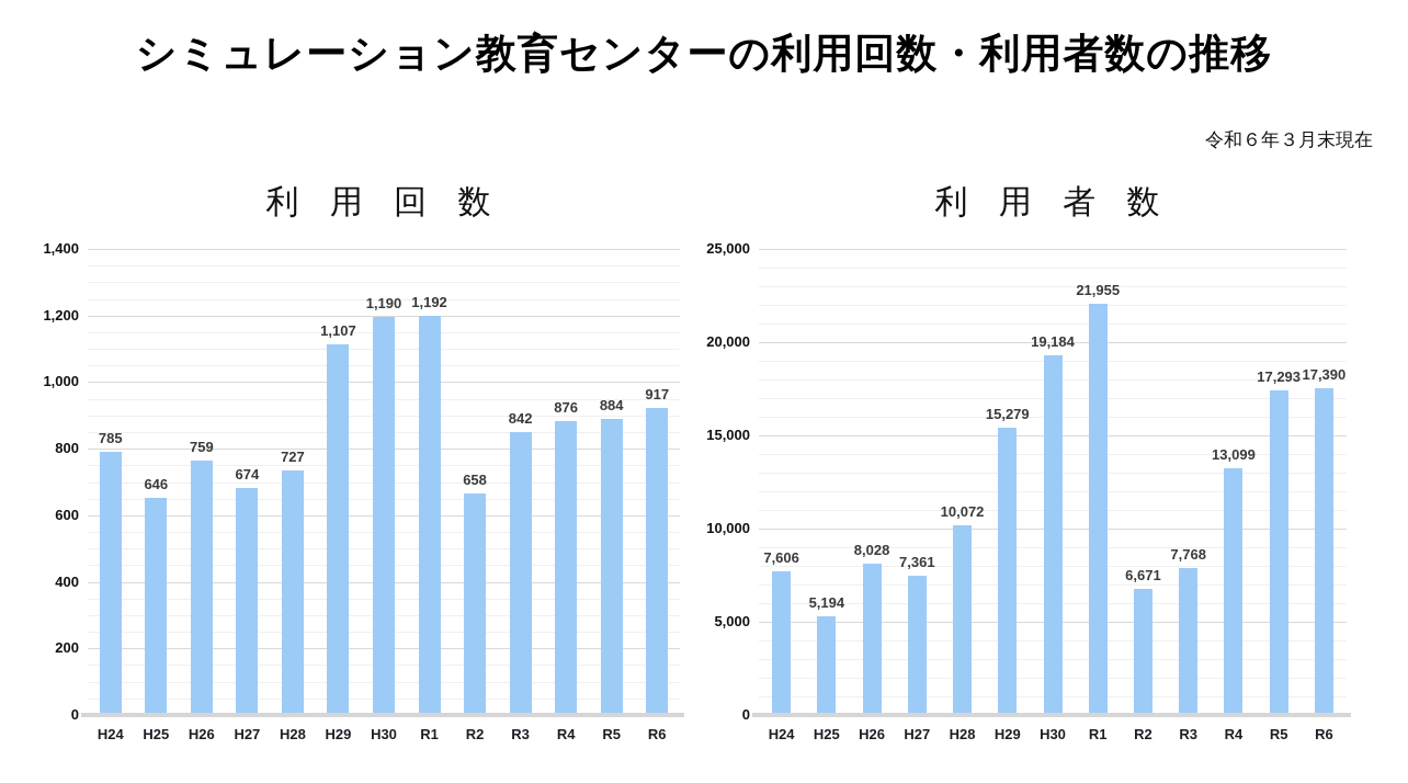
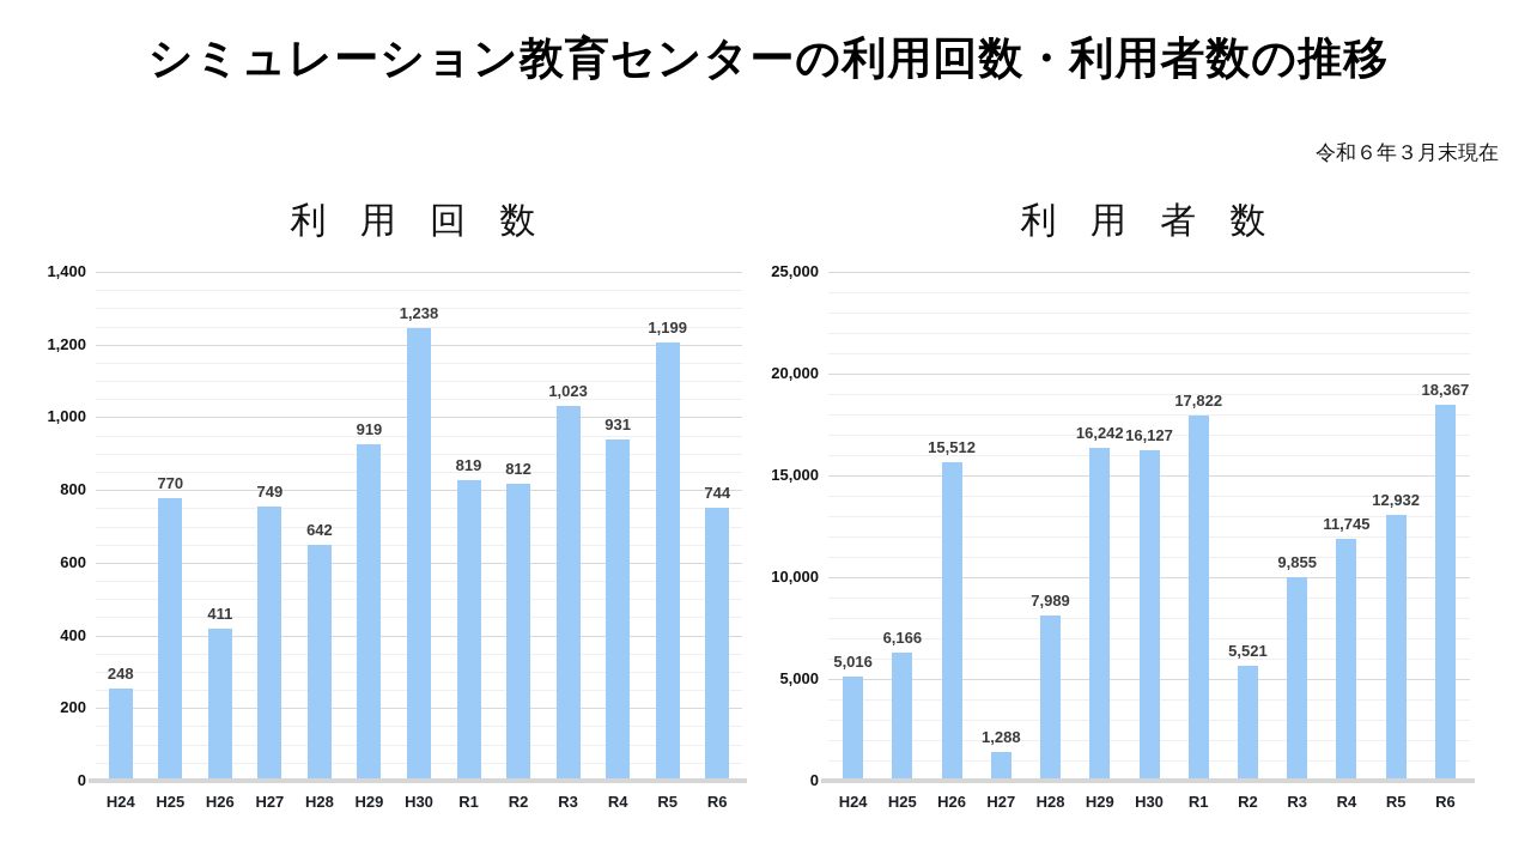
利 用 回 数/H24: 785 -> 248
利 用 回 数/H25: 646 -> 770
利 用 回 数/H26: 759 -> 411
利 用 回 数/H27: 674 -> 749
利 用 回 数/H28: 727 -> 642
利 用 回 数/H29: 1,107 -> 919
利 用 回 数/H30: 1,190 -> 1,238
利 用 回 数/R1: 1,192 -> 819
利 用 回 数/R2: 658 -> 812
利 用 回 数/R3: 842 -> 1,023
利 用 回 数/R4: 876 -> 931
利 用 回 数/R5: 884 -> 1,199
利 用 回 数/R6: 917 -> 744
利 用 者 数/H24: 7,606 -> 5,016
利 用 者 数/H25: 5,194 -> 6,166
利 用 者 数/H26: 8,028 -> 15,512
利 用 者 数/H27: 7,361 -> 1,288
利 用 者 数/H28: 10,072 -> 7,989
利 用 者 数/H29: 15,279 -> 16,242
利 用 者 数/H30: 19,184 -> 16,127
利 用 者 数/R1: 21,955 -> 17,822
利 用 者 数/R2: 6,671 -> 5,521
利 用 者 数/R3: 7,768 -> 9,855
利 用 者 数/R4: 13,099 -> 11,745
利 用 者 数/R5: 17,293 -> 12,932
利 用 者 数/R6: 17,390 -> 18,367
